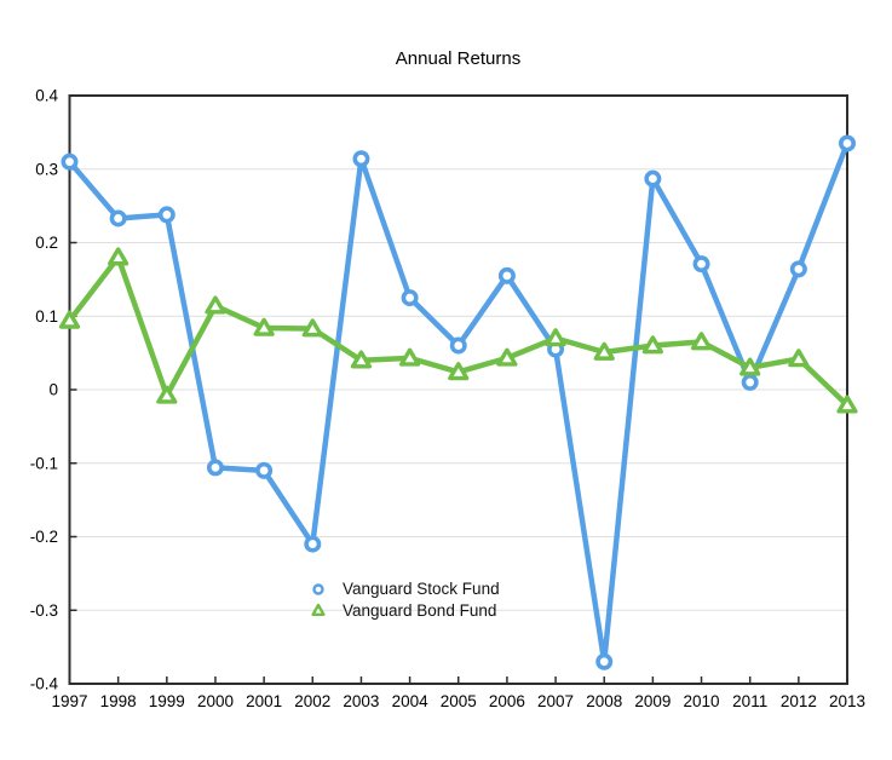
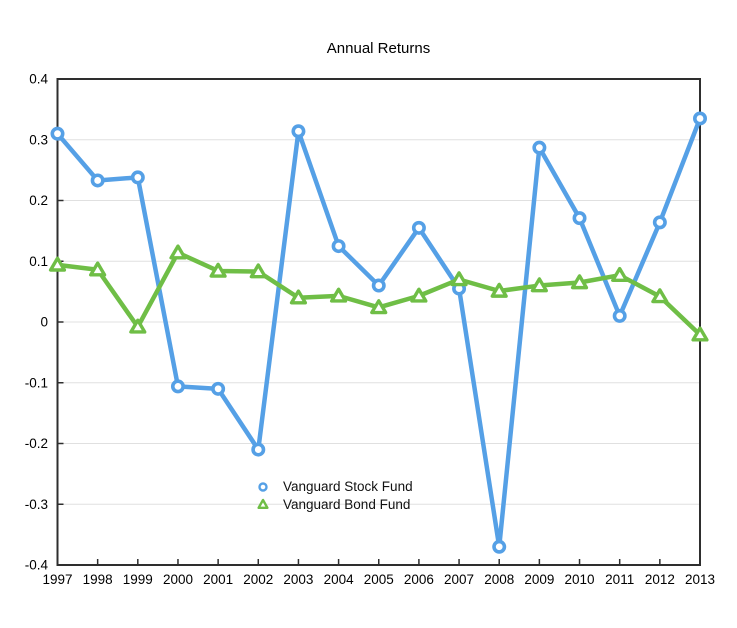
Vanguard Bond Fund/1998: 0.18 -> 0.09
Vanguard Bond Fund/2011: 0.03 -> 0.08
